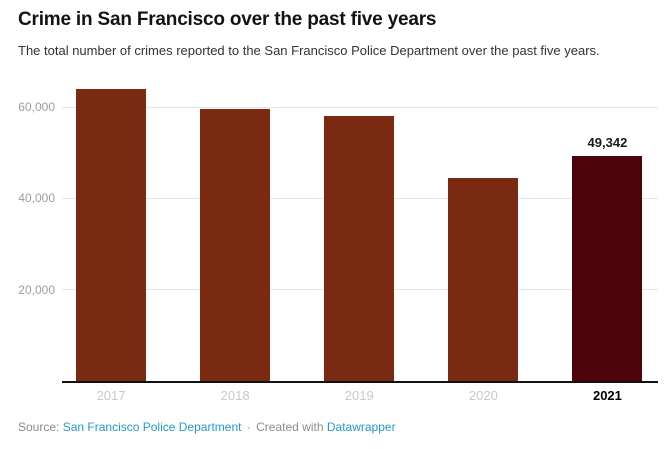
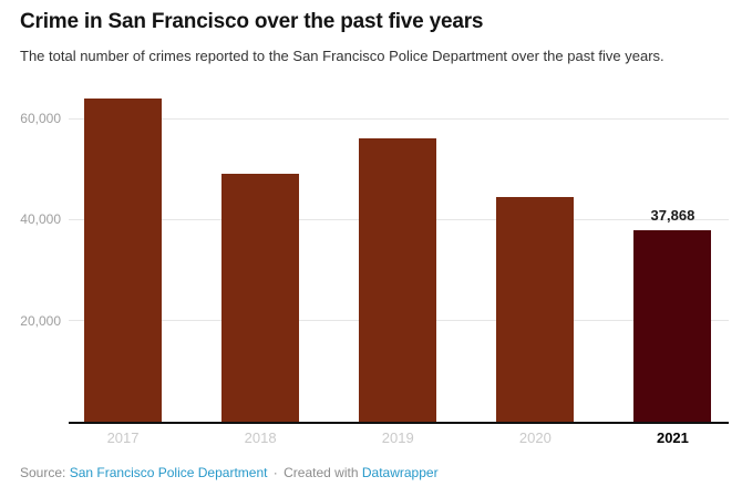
2018: 60000 -> 49000
2019: 58000 -> 56000
2021: 49,342 -> 37,868
